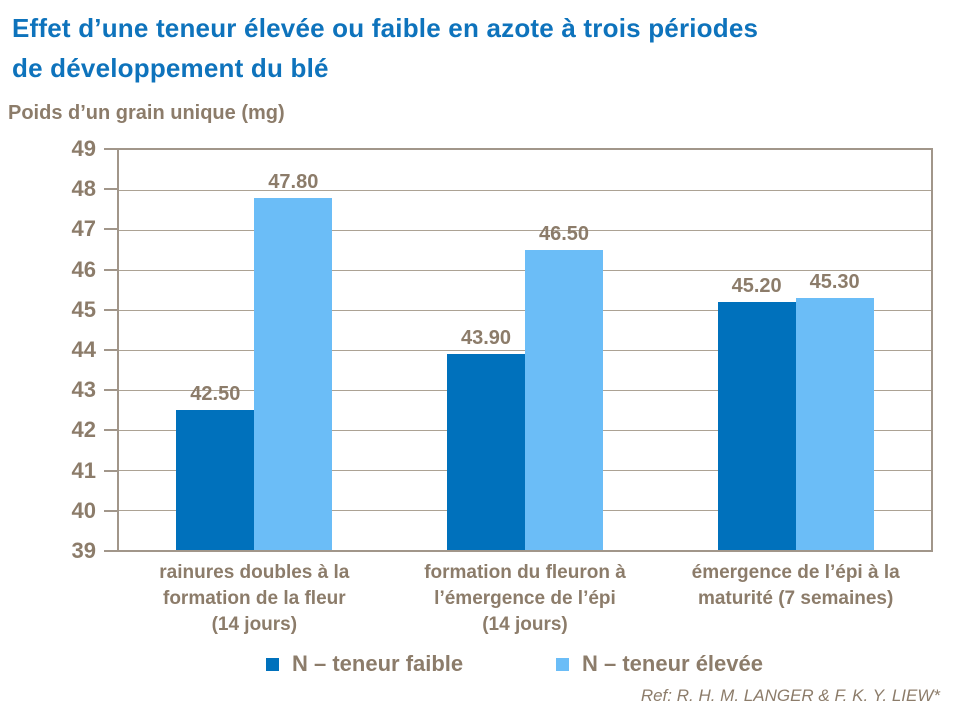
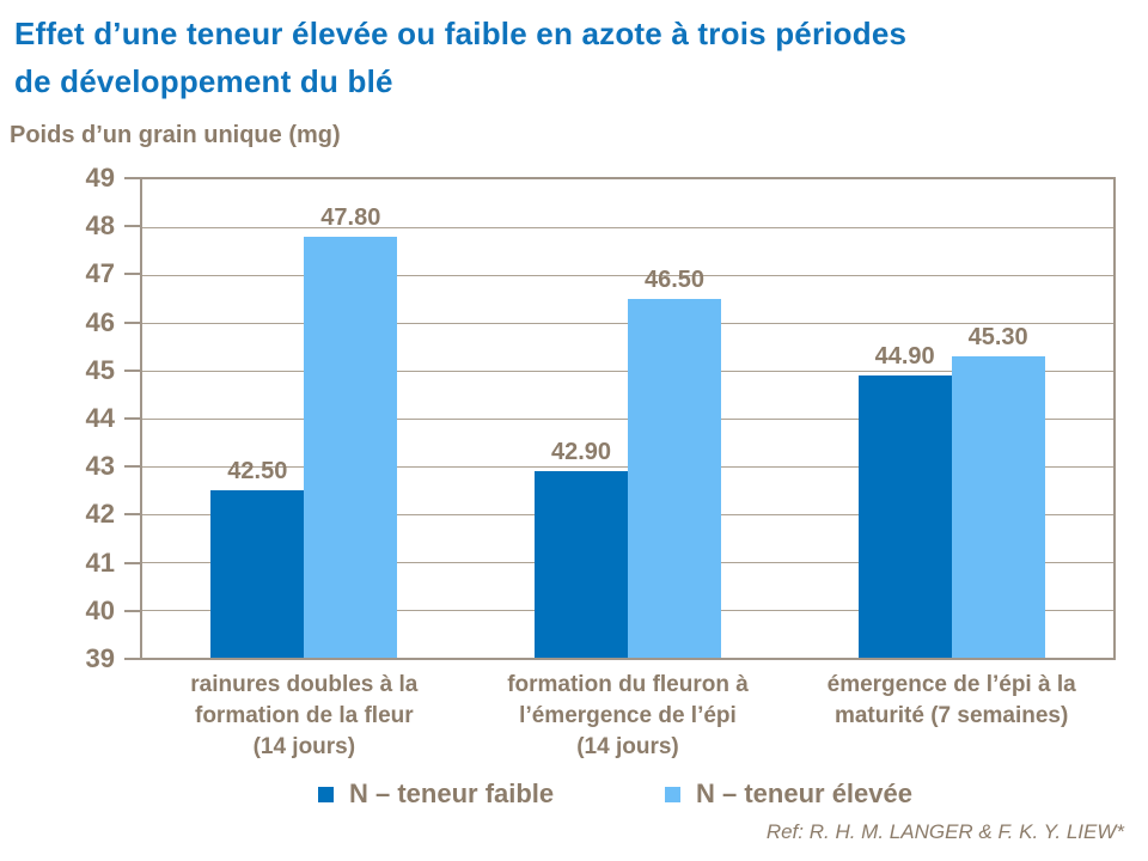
N – teneur faible/formation du fleuron à l’émergence de l’épi (14 jours): 43.90 -> 42.90
N – teneur faible/émergence de l’épi à la maturité (7 semaines): 45.20 -> 44.90
